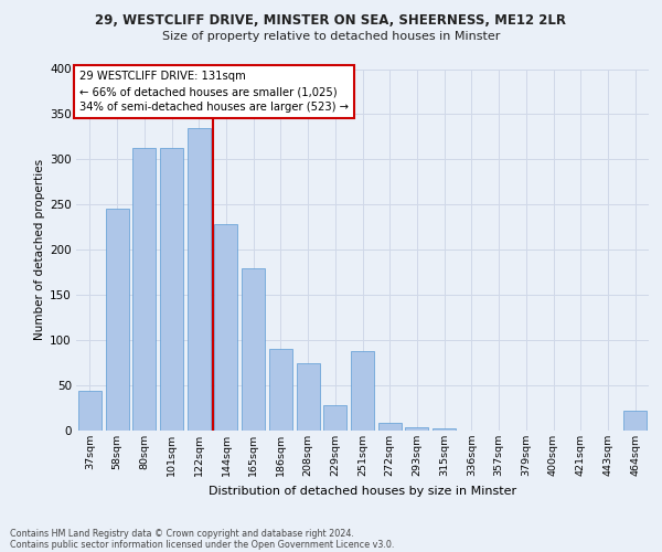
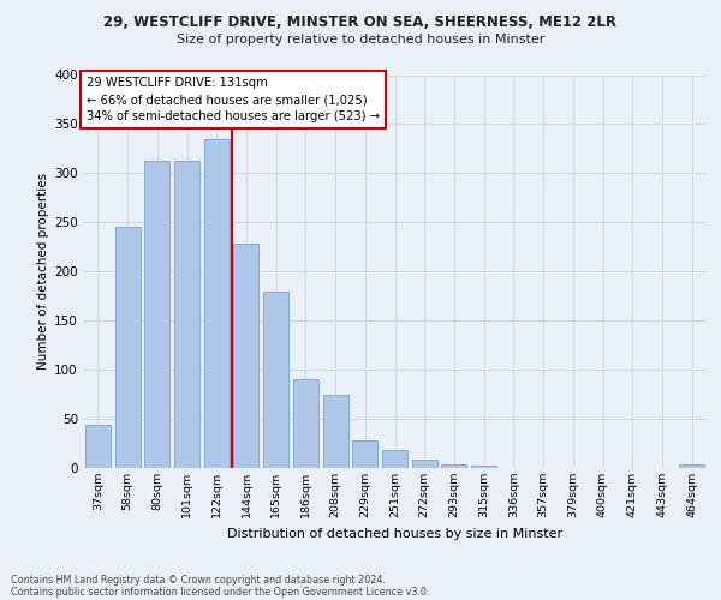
251sqm: 88 -> 18
464sqm: 22 -> 4
